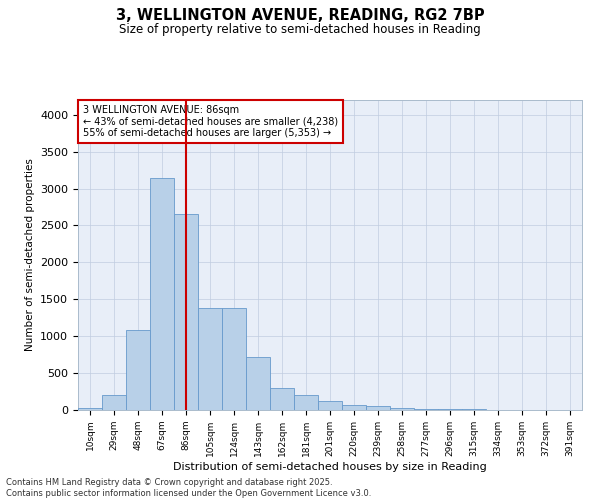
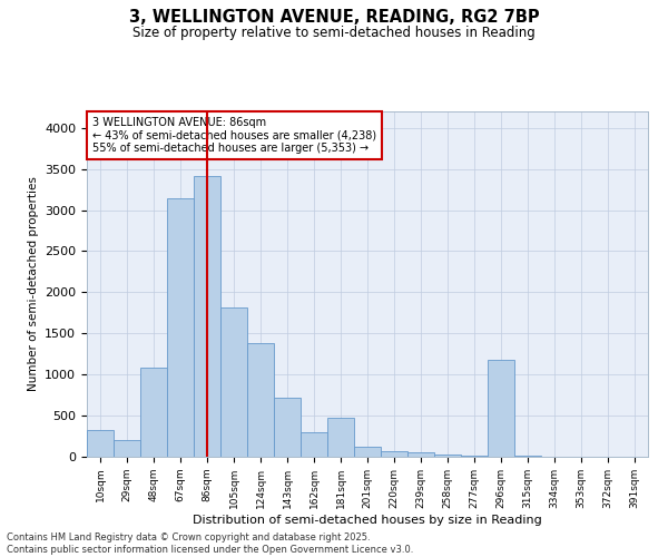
10sqm: 30 -> 320
86sqm: 2650 -> 3420
105sqm: 1380 -> 1820
181sqm: 200 -> 480
296sqm: 20 -> 1180
